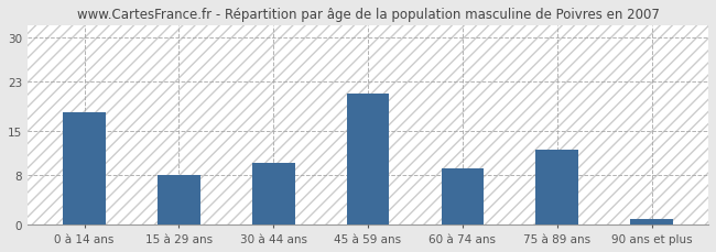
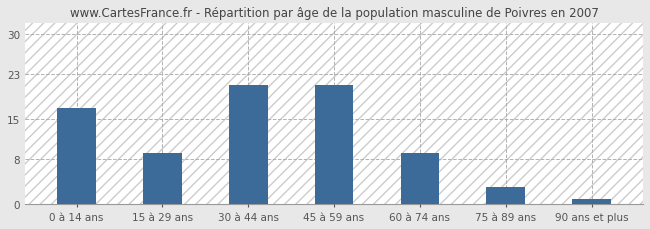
0 à 14 ans: 18 -> 17
15 à 29 ans: 8 -> 9
30 à 44 ans: 10 -> 21
75 à 89 ans: 12 -> 3
